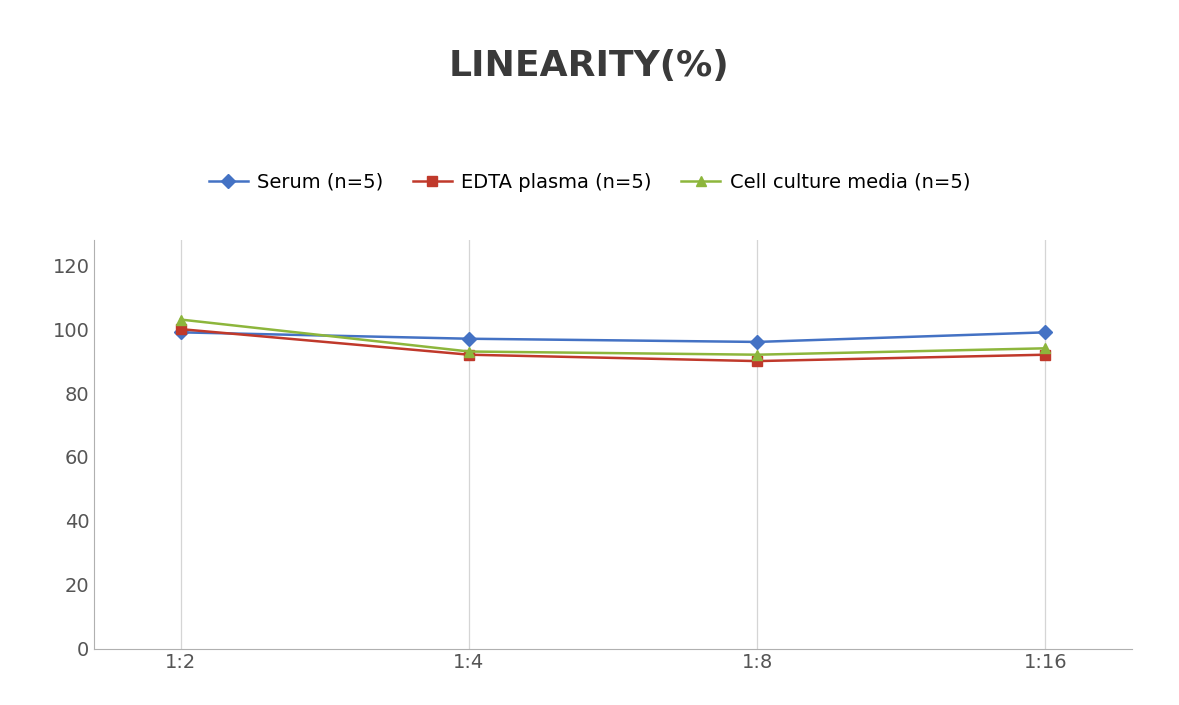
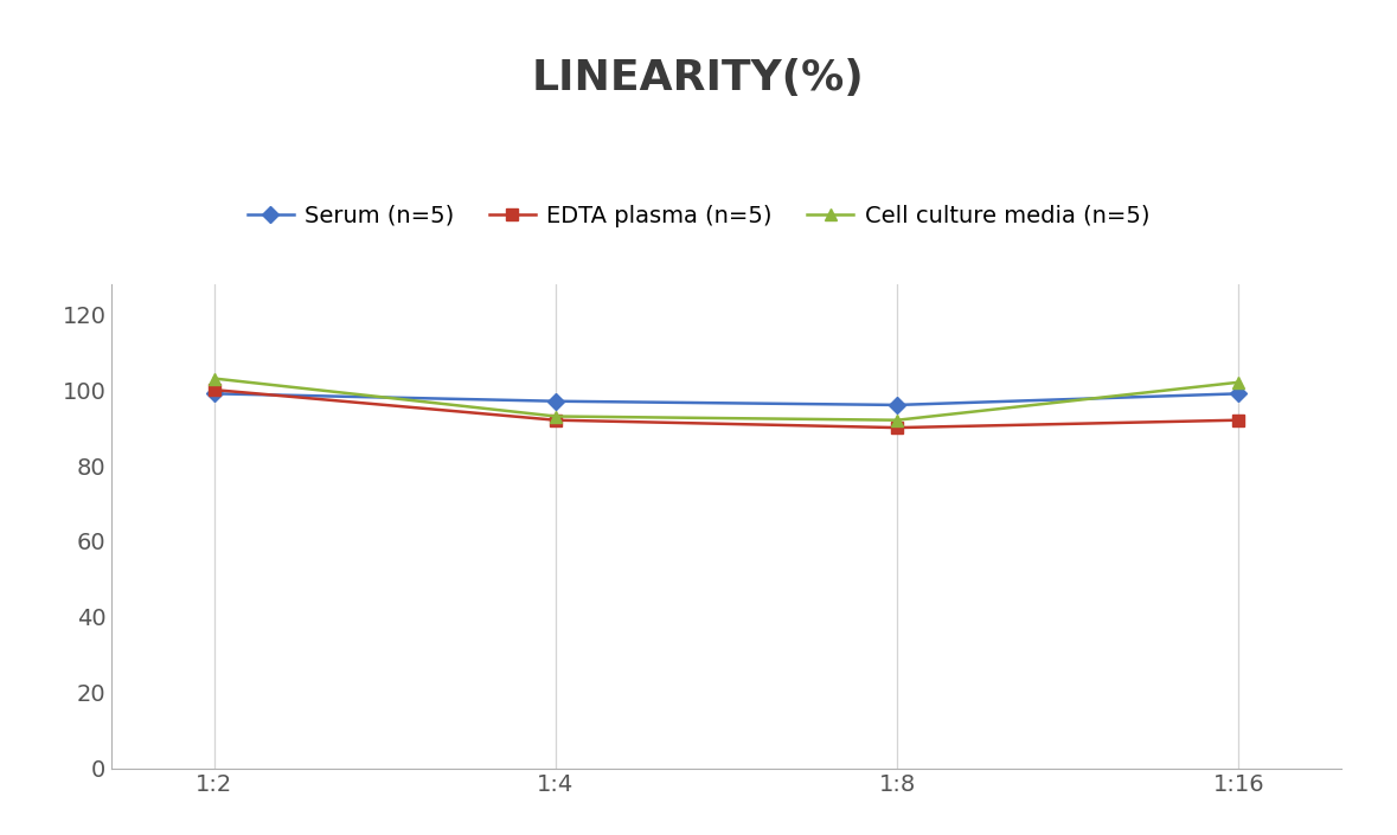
Cell culture media (n=5)/1:16: 94 -> 102
